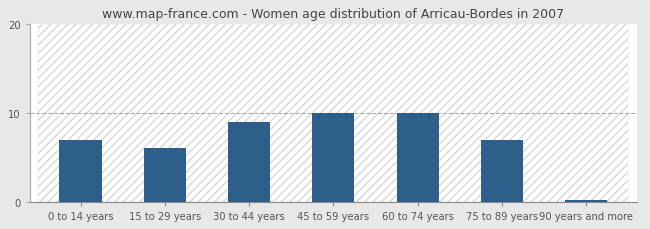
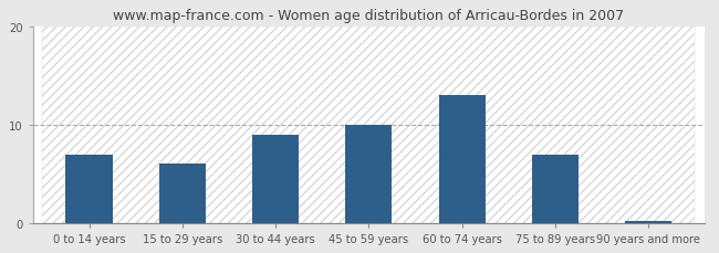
60 to 74 years: 10.0 -> 13.0
